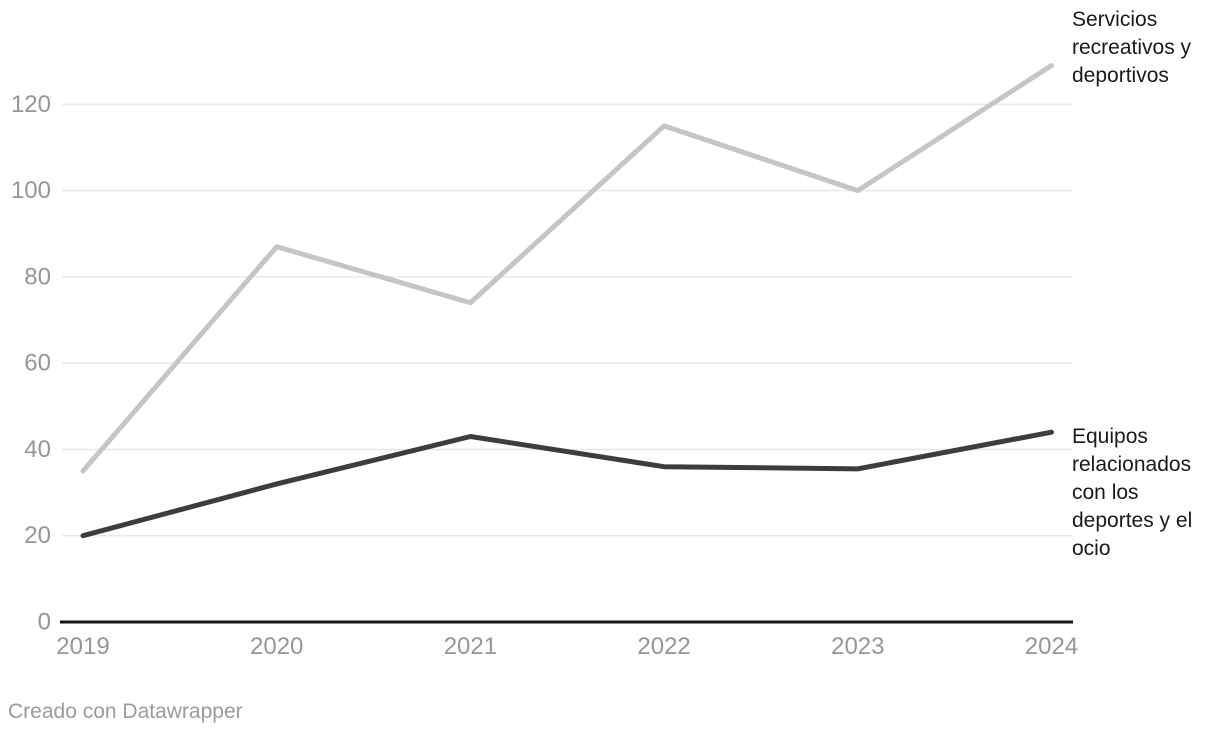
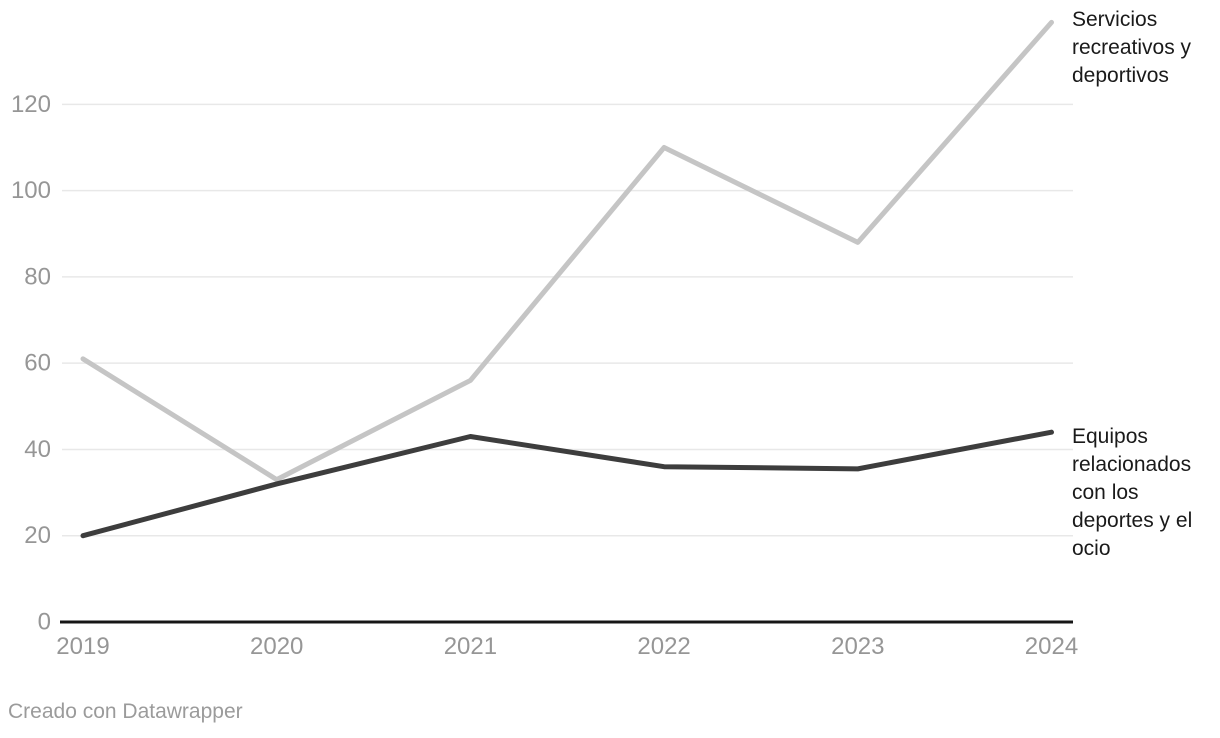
Servicios recreativos y deportivos/2019: 35 -> 61
Servicios recreativos y deportivos/2020: 87 -> 33
Servicios recreativos y deportivos/2021: 74 -> 56
Servicios recreativos y deportivos/2022: 115 -> 110
Servicios recreativos y deportivos/2023: 100 -> 88
Servicios recreativos y deportivos/2024: 129 -> 139
